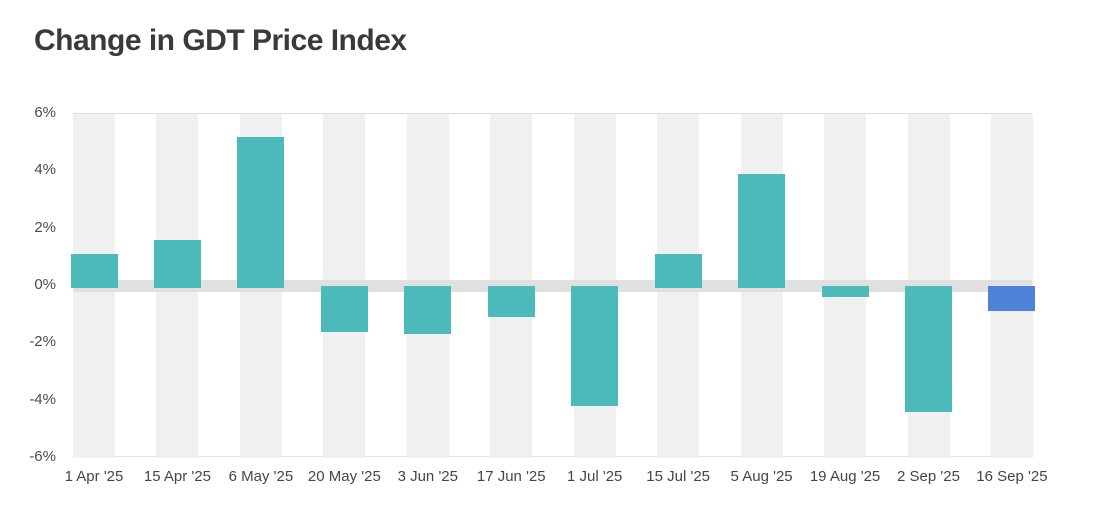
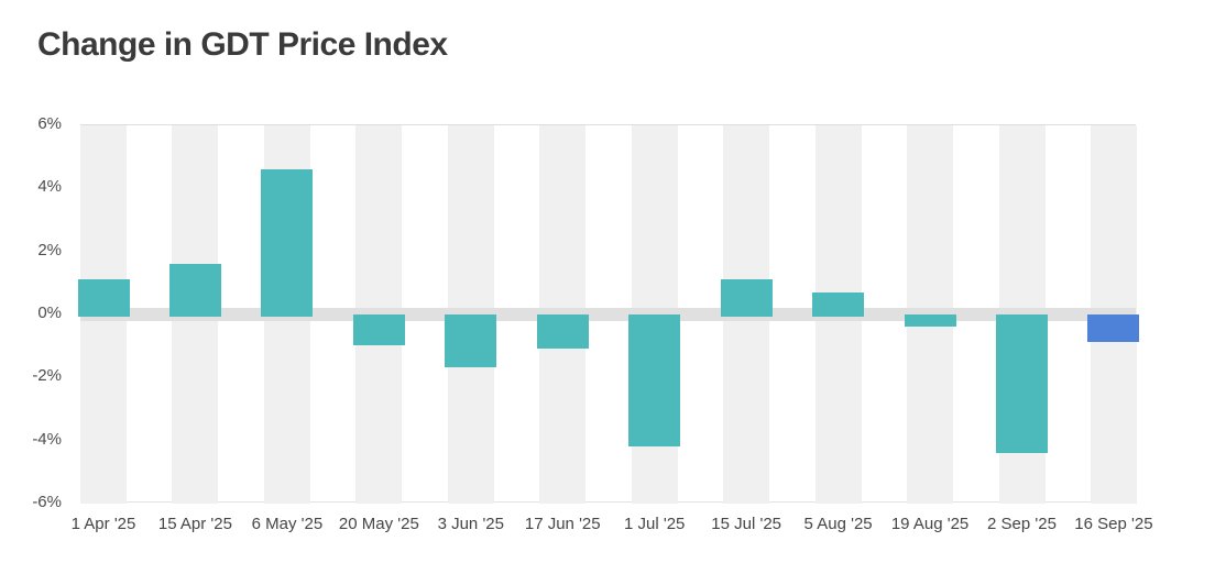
6 May '25: 5.2% -> 4.6%
20 May '25: -1.5% -> -0.9%
5 Aug '25: 3.9% -> 0.7%
